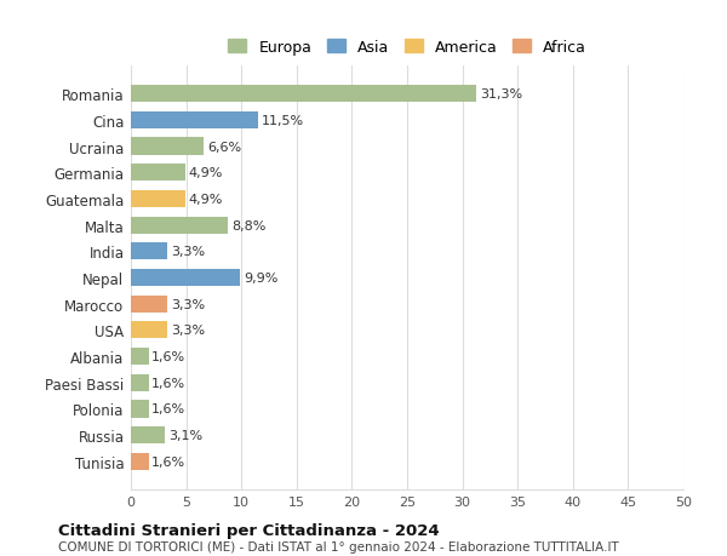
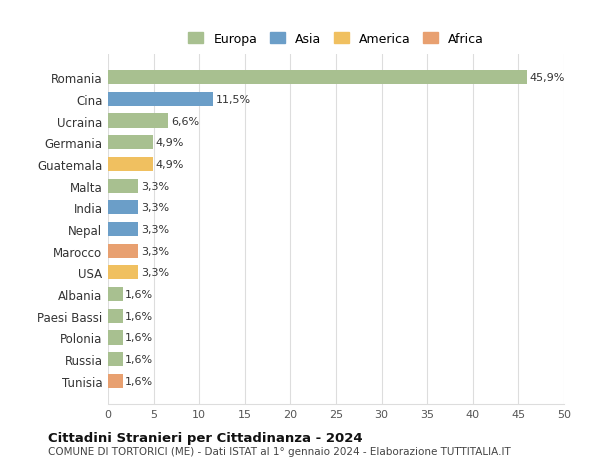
Romania: 31,3% -> 45,9%
Malta: 8,8% -> 3,3%
Nepal: 9,9% -> 3,3%
Russia: 3,1% -> 1,6%
